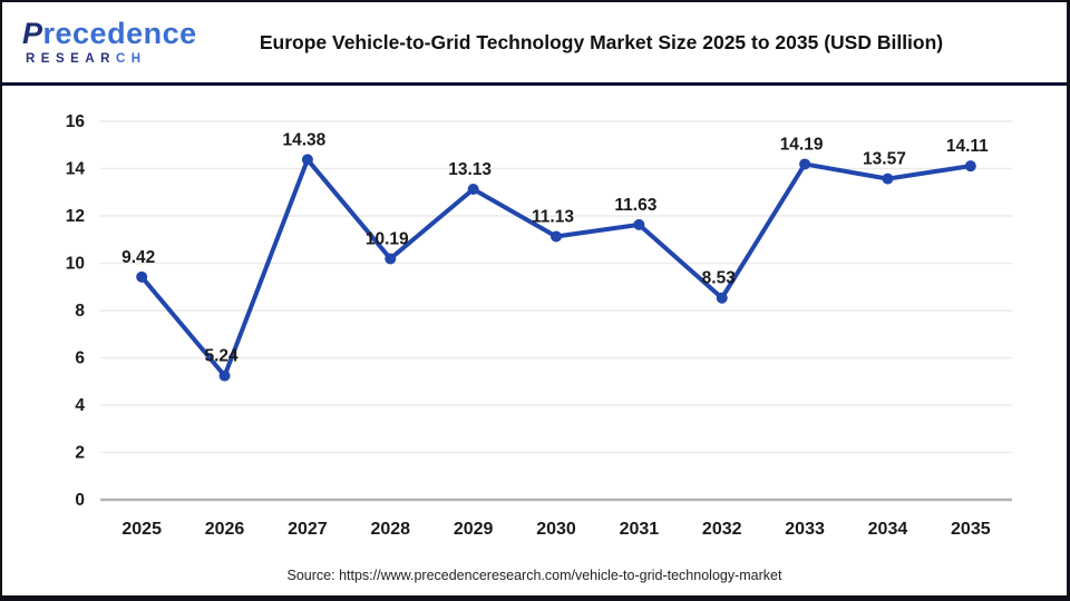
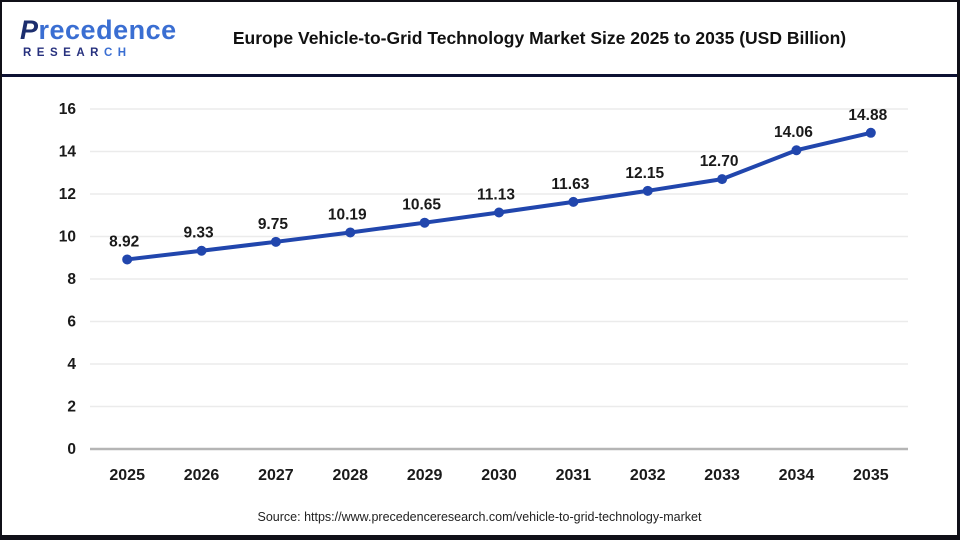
2025: 9.42 -> 8.92
2026: 5.24 -> 9.33
2027: 14.38 -> 9.75
2029: 13.13 -> 10.65
2032: 8.53 -> 12.15
2033: 14.19 -> 12.70
2034: 13.57 -> 14.06
2035: 14.11 -> 14.88
